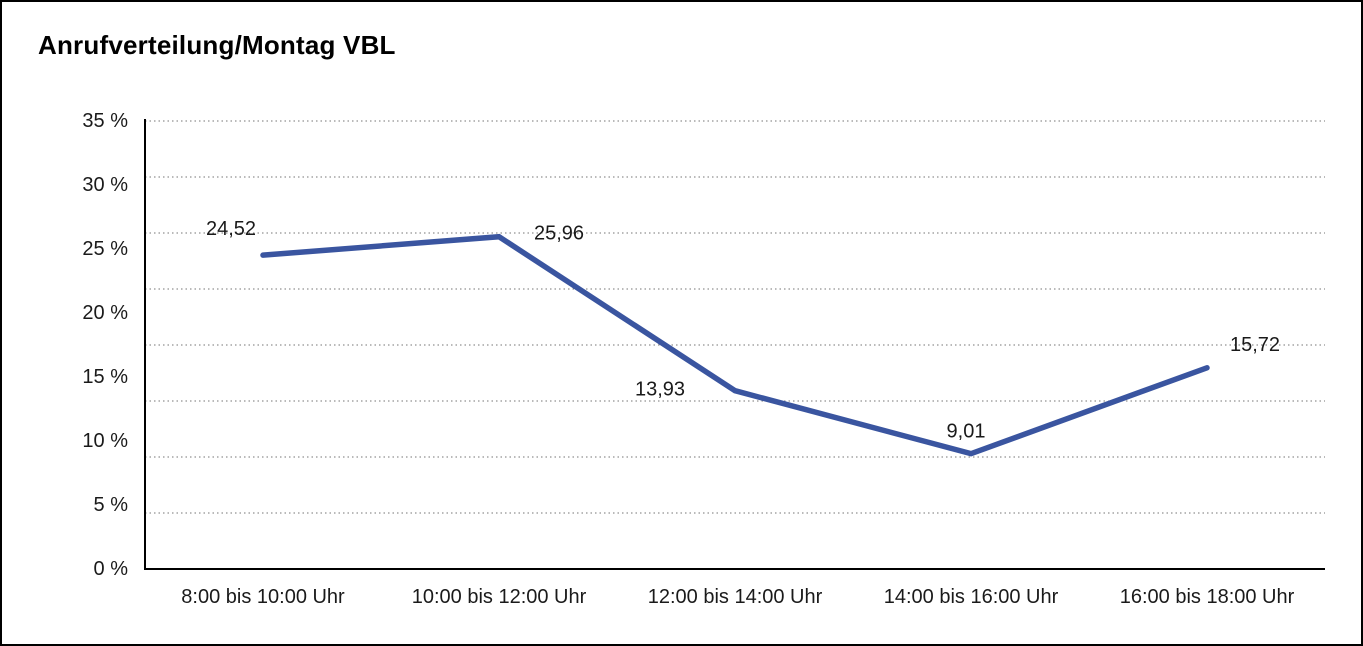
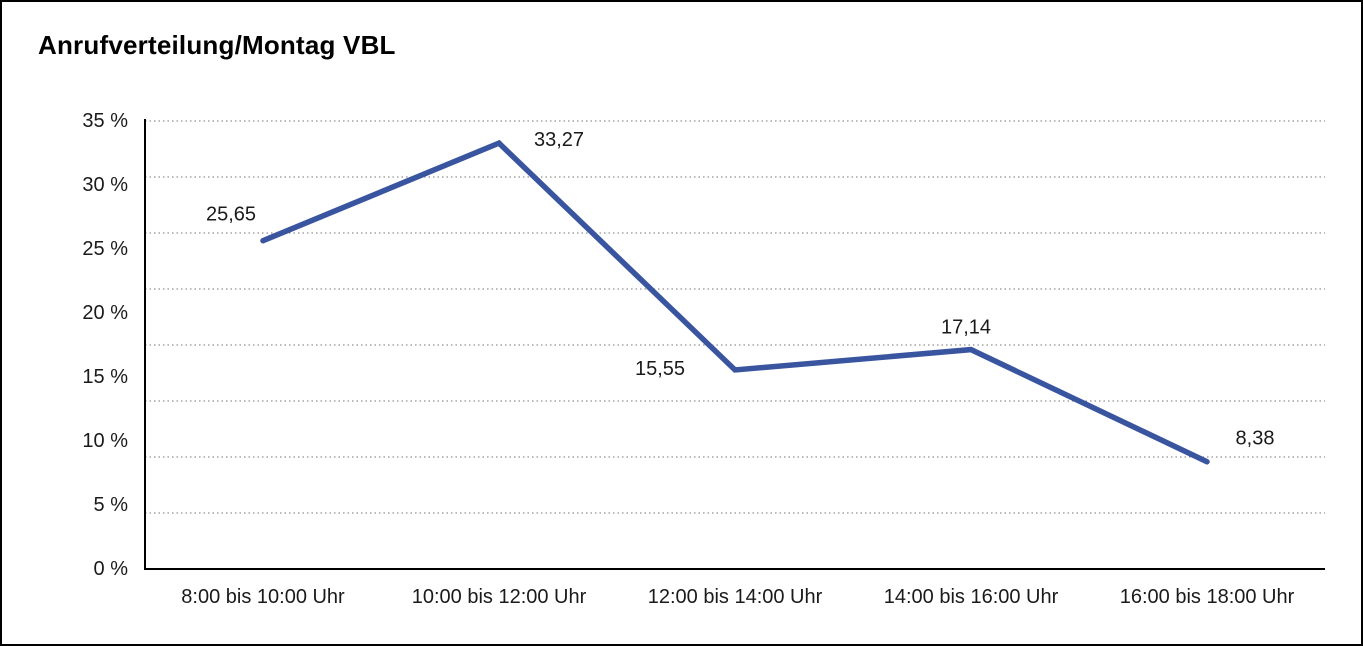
8:00 bis 10:00 Uhr: 24,52 -> 25,65
10:00 bis 12:00 Uhr: 25,96 -> 33,27
12:00 bis 14:00 Uhr: 13,93 -> 15,55
14:00 bis 16:00 Uhr: 9,01 -> 17,14
16:00 bis 18:00 Uhr: 15,72 -> 8,38
